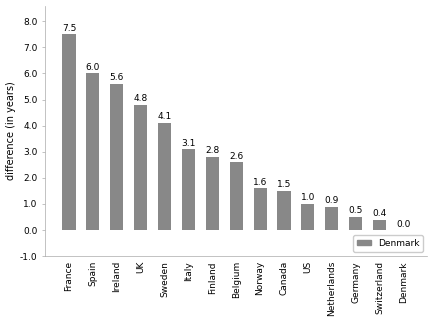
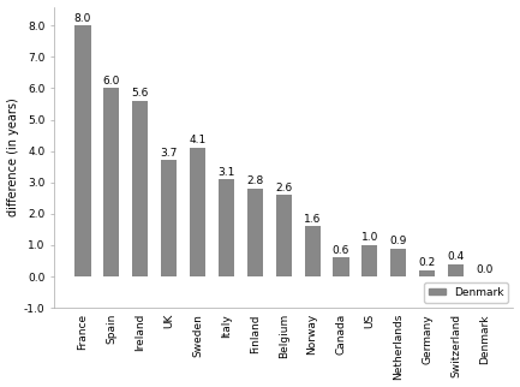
France: 7.5 -> 8.0
UK: 4.8 -> 3.7
Canada: 1.5 -> 0.6
Germany: 0.5 -> 0.2
